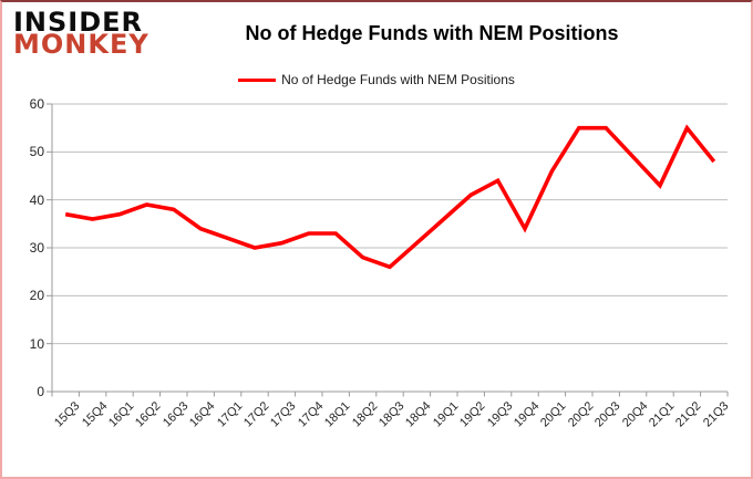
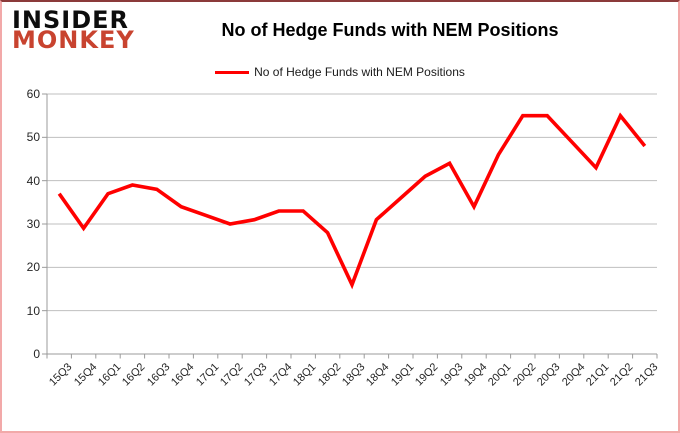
15Q4: 36 -> 29
18Q3: 26 -> 16
